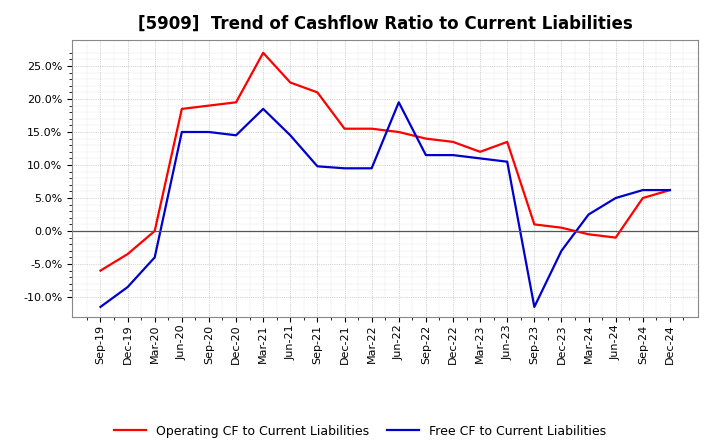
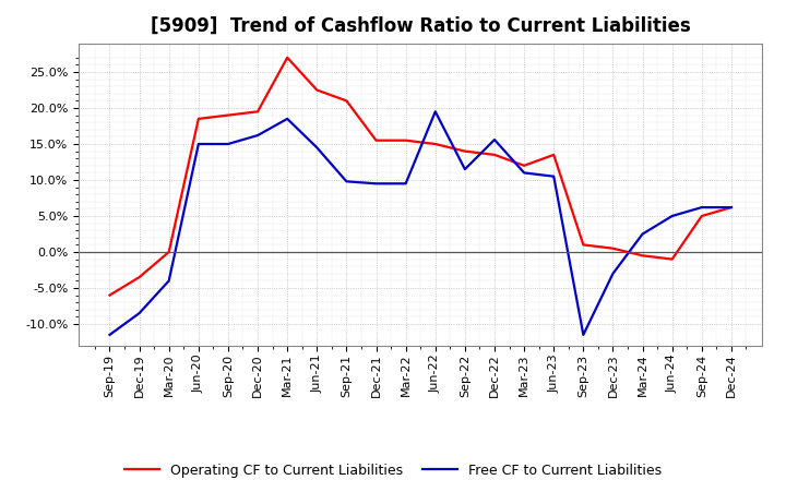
Free CF to Current Liabilities/Dec-20: 14.5% -> 16.2%
Free CF to Current Liabilities/Dec-22: 11.5% -> 15.6%
